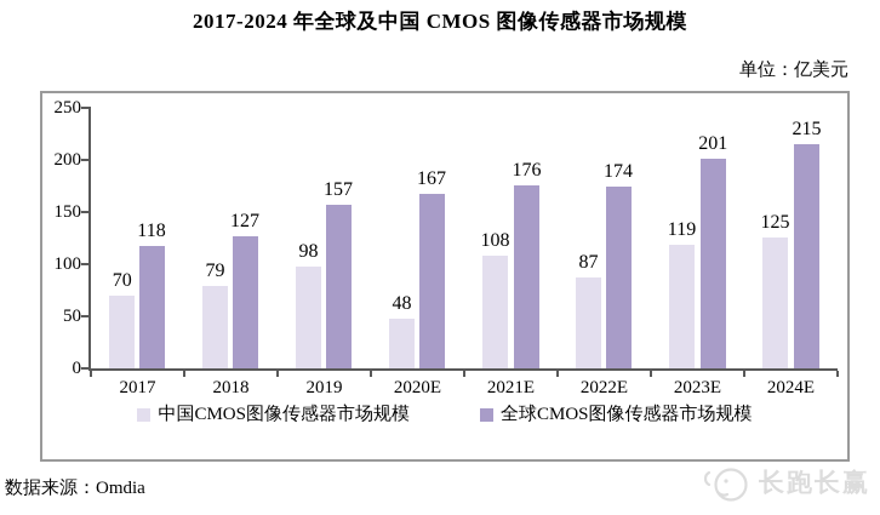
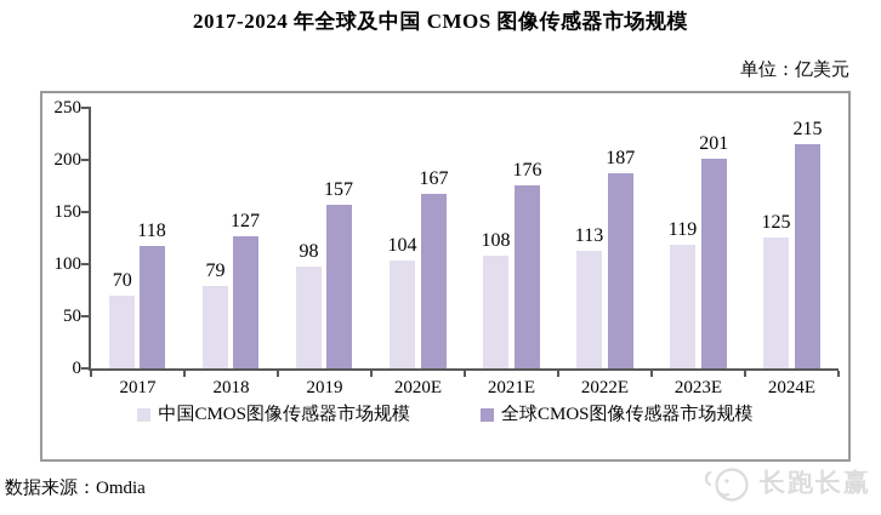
中国CMOS图像传感器市场规模/2020E: 48 -> 104
中国CMOS图像传感器市场规模/2022E: 87 -> 113
全球CMOS图像传感器市场规模/2022E: 174 -> 187
